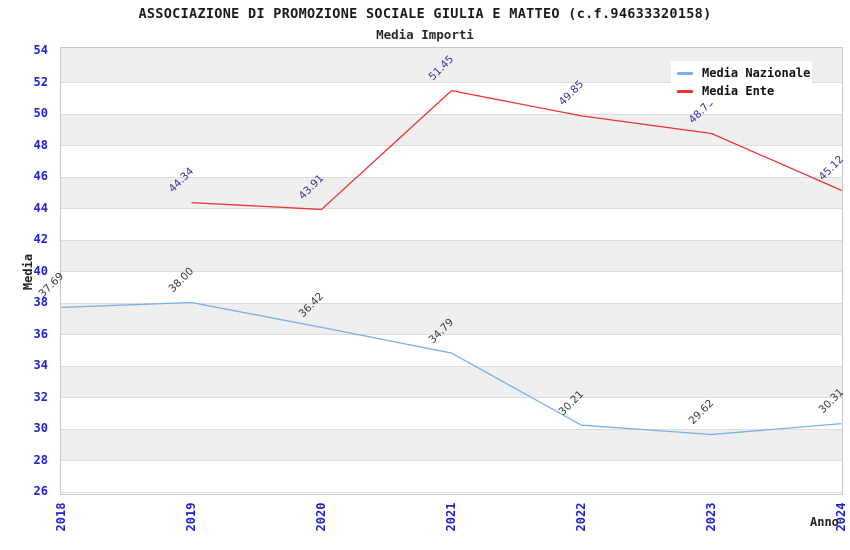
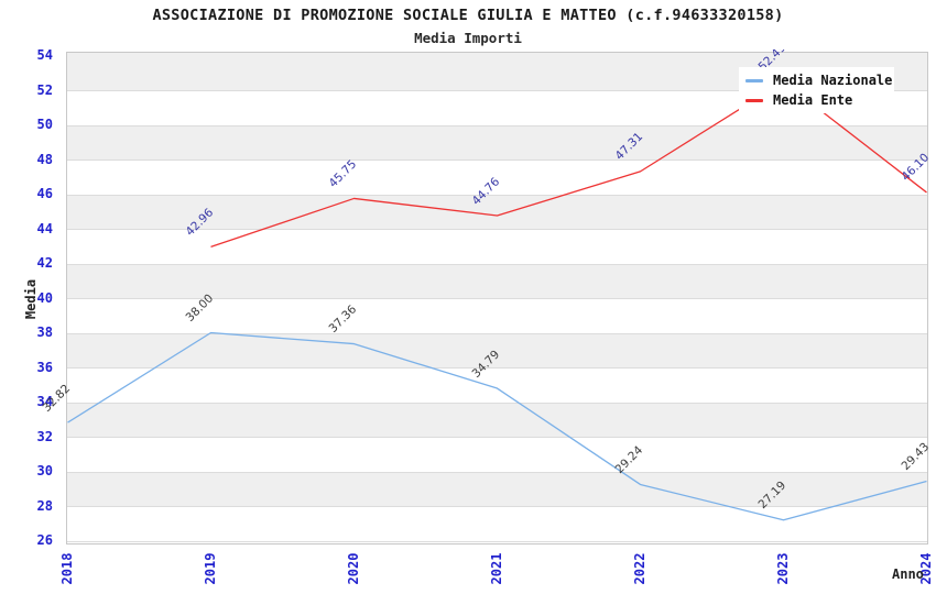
Media Nazionale/2018: 37.69 -> 32.82
Media Ente/2019: 44.34 -> 42.96
Media Nazionale/2020: 36.42 -> 37.36
Media Ente/2020: 43.91 -> 45.75
Media Ente/2021: 51.45 -> 44.76
Media Nazionale/2022: 30.21 -> 29.24
Media Ente/2022: 49.85 -> 47.31
Media Nazionale/2023: 29.62 -> 27.19
Media Ente/2023: 48.73 -> 52.49
Media Nazionale/2024: 30.31 -> 29.43
Media Ente/2024: 45.12 -> 46.10
